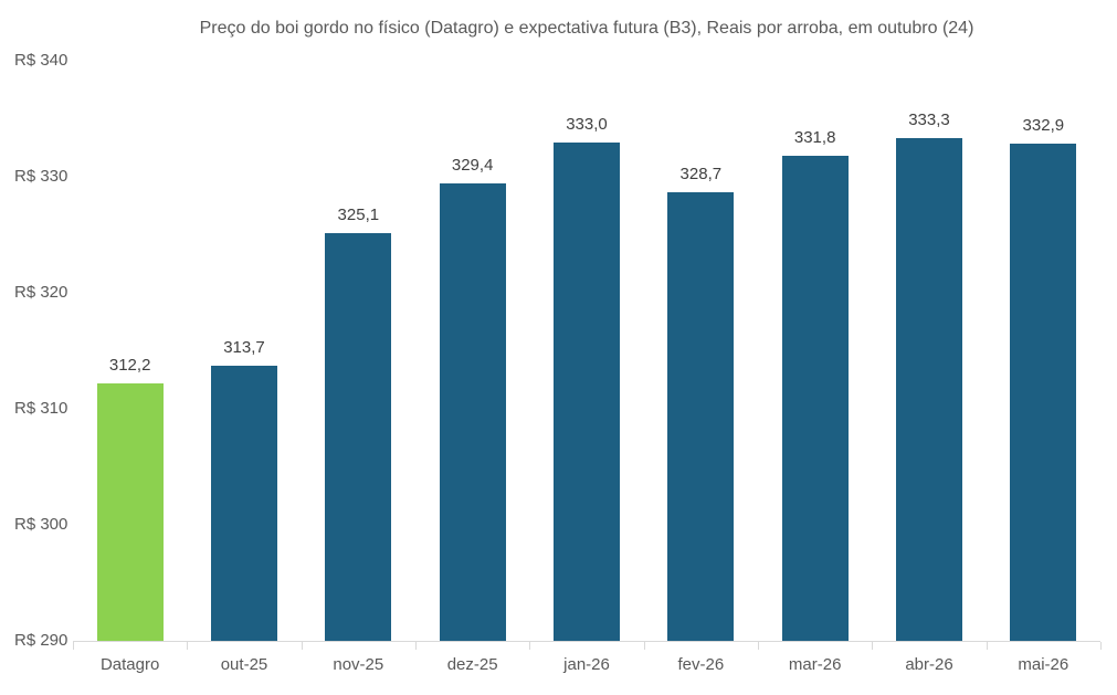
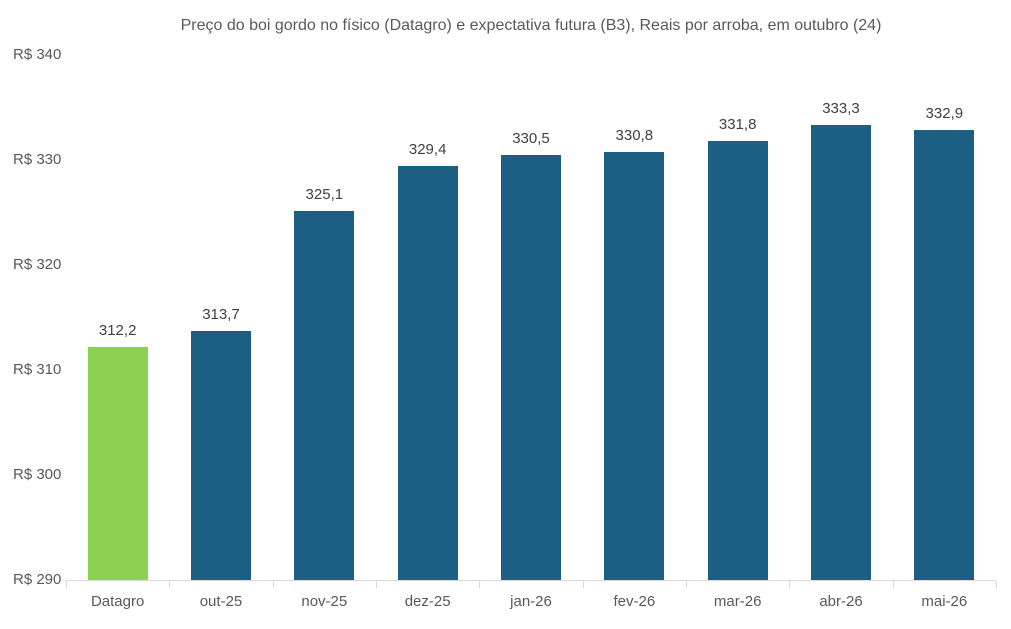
jan-26: 333,0 -> 330,5
fev-26: 328,7 -> 330,8
